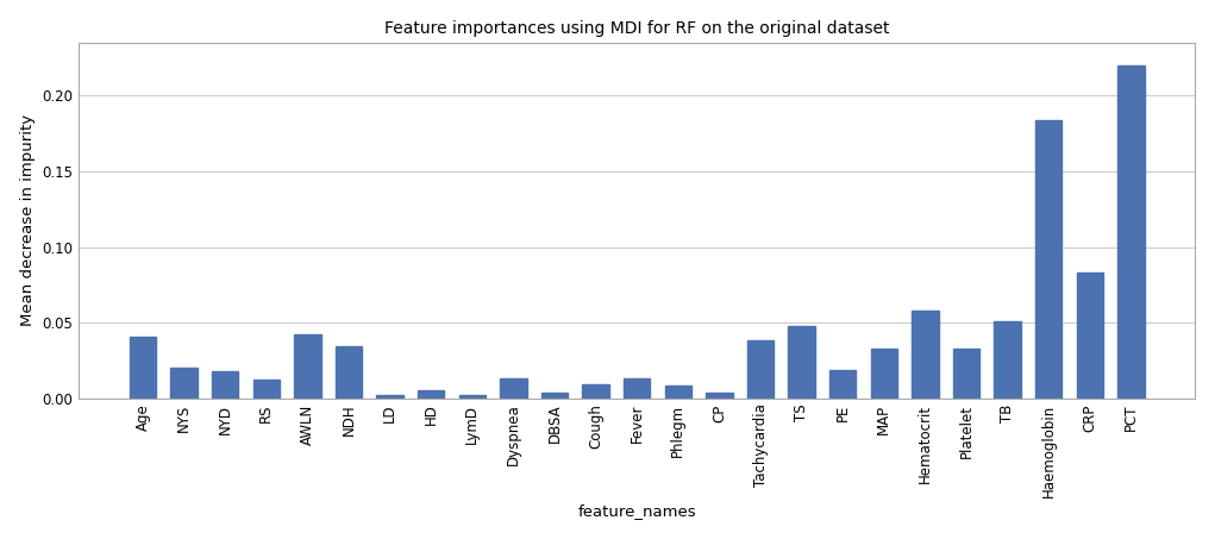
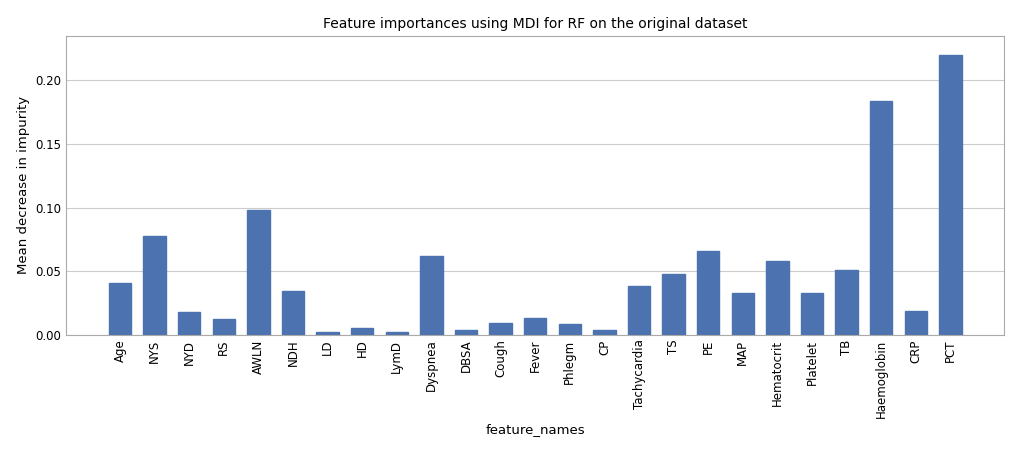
NYS: 0.020 -> 0.078
AWLN: 0.042 -> 0.098
Dyspnea: 0.013 -> 0.062
PE: 0.019 -> 0.066
CRP: 0.083 -> 0.019
